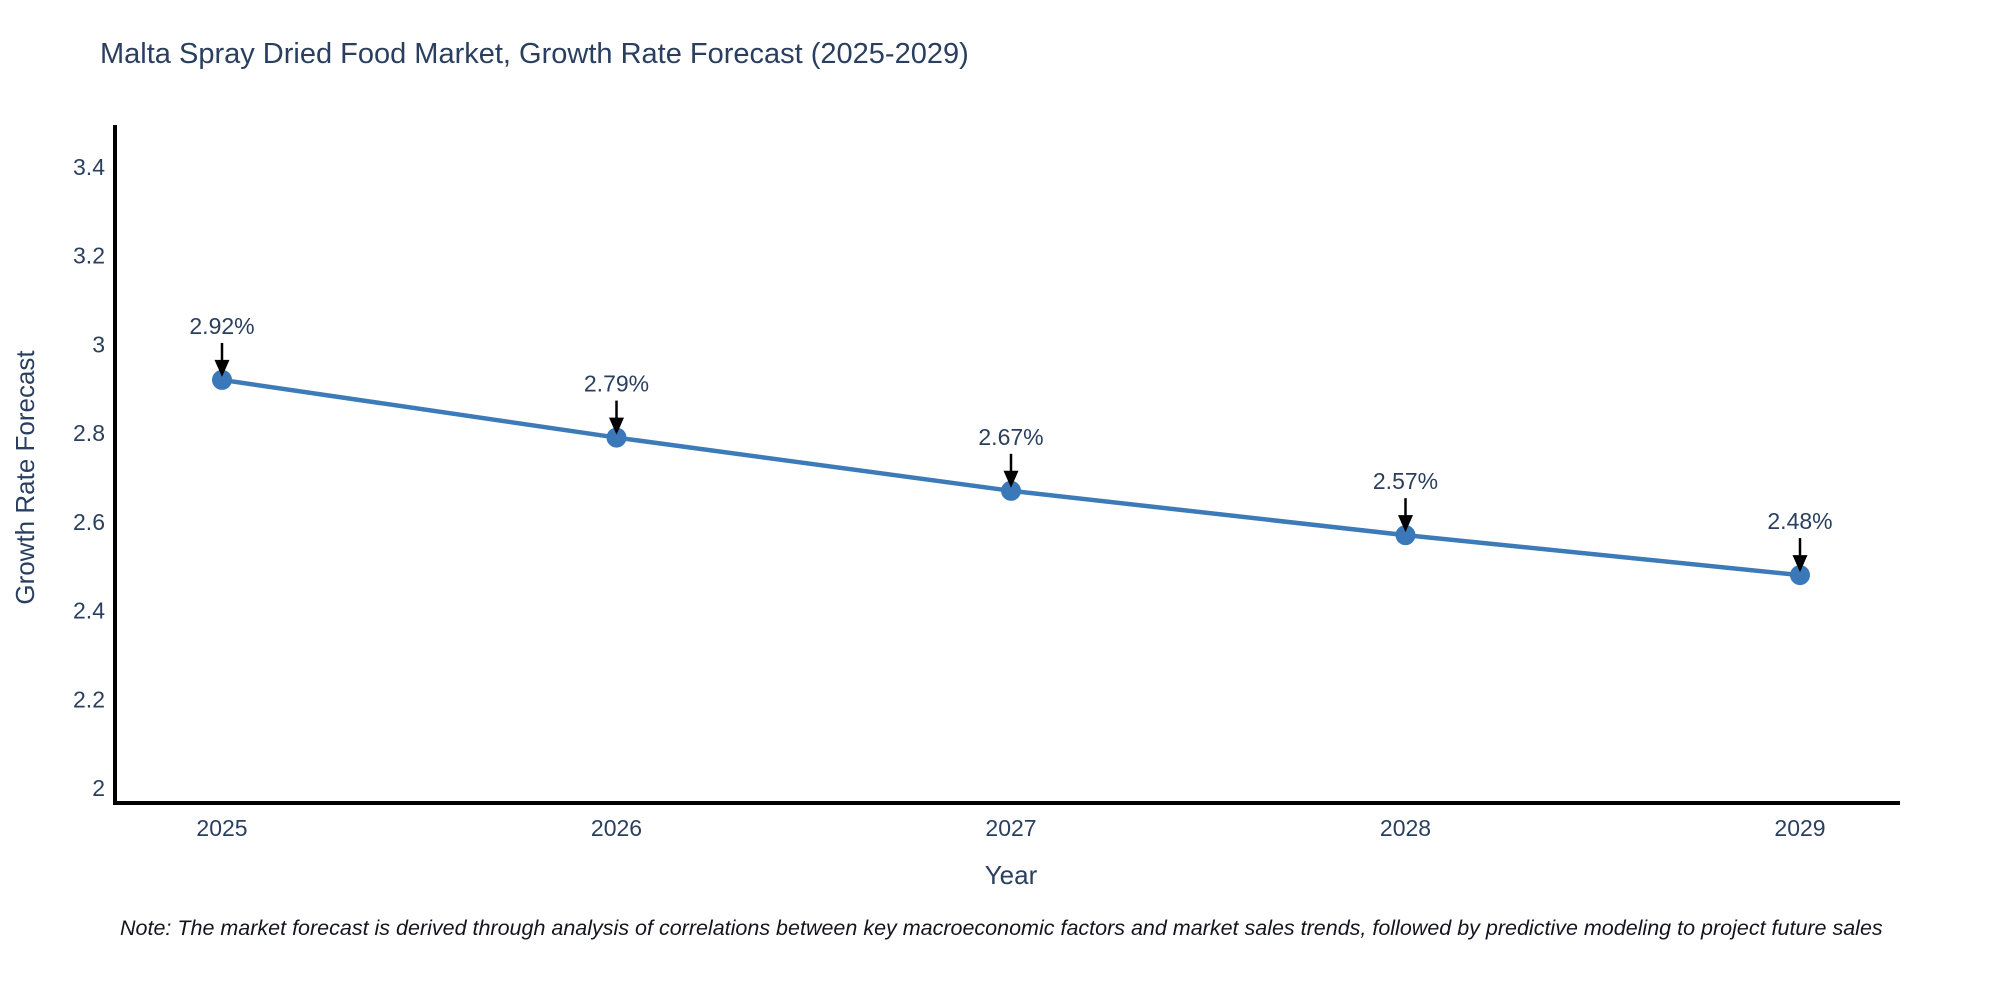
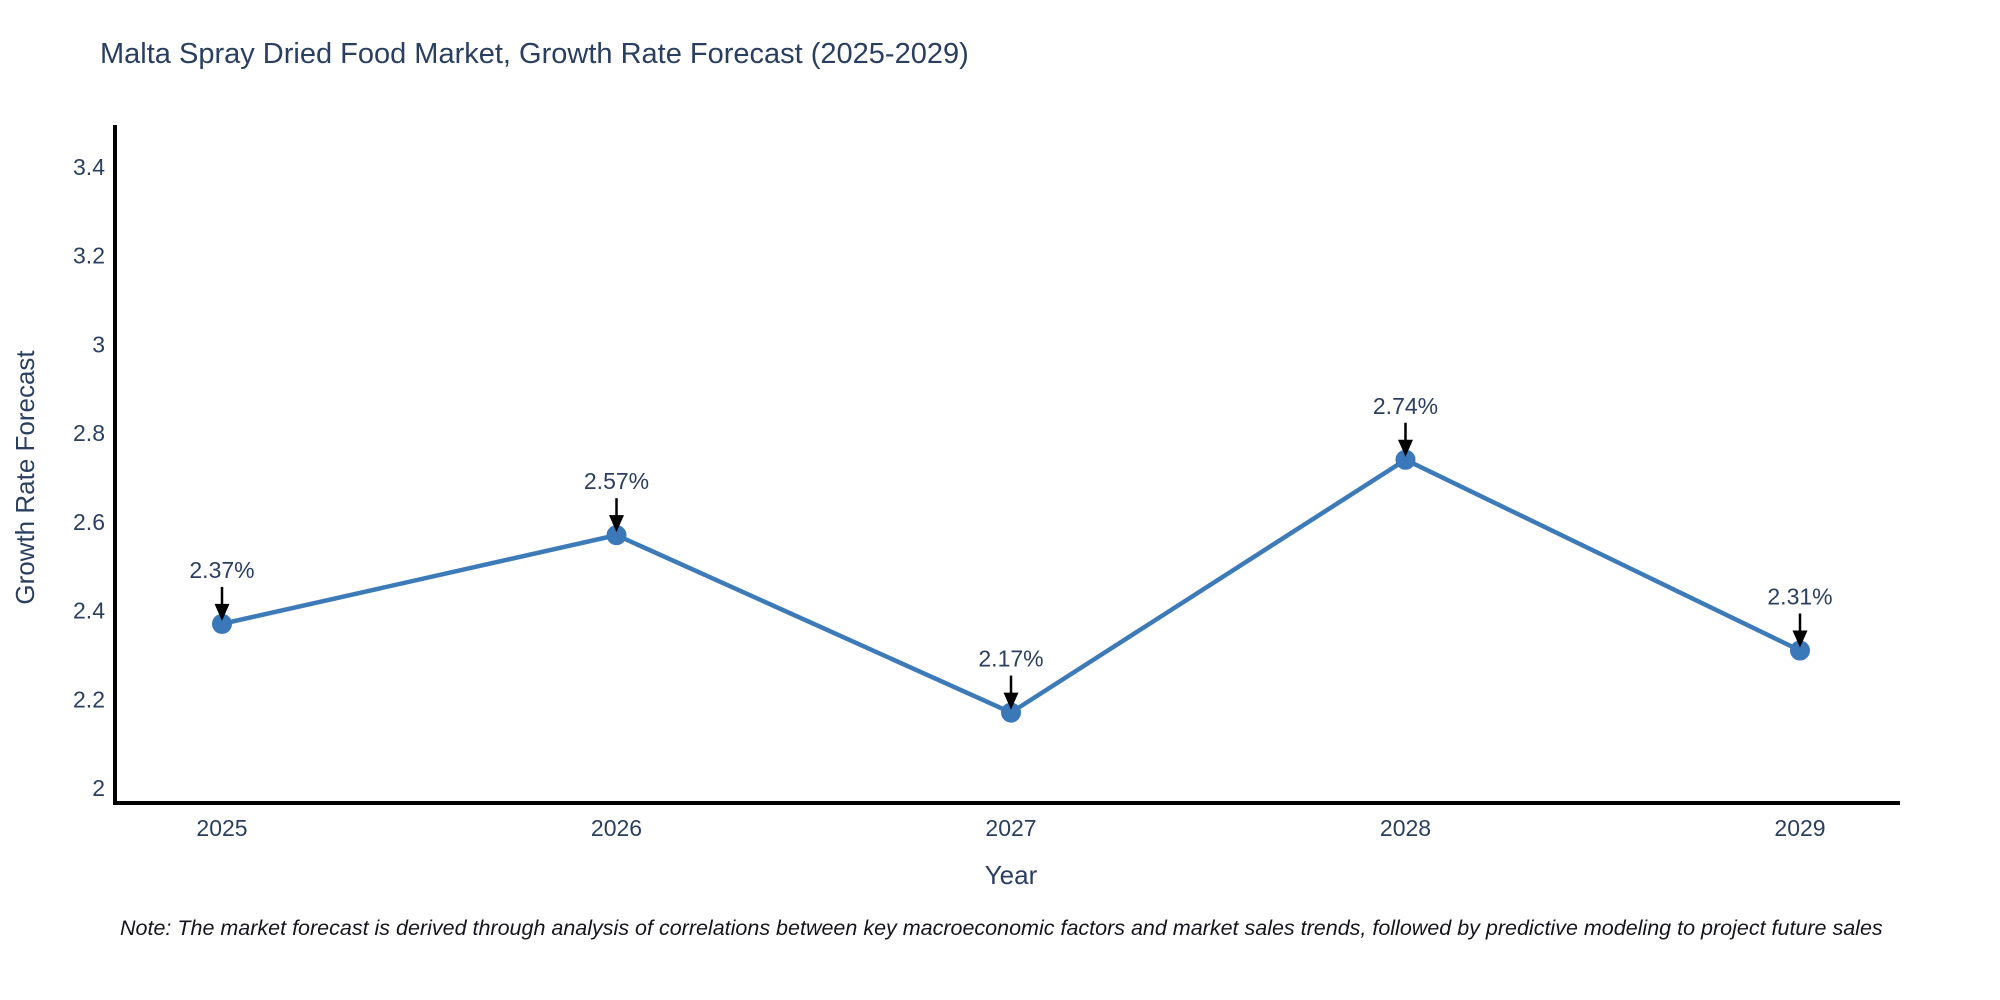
2025: 2.92% -> 2.37%
2026: 2.79% -> 2.57%
2027: 2.67% -> 2.17%
2028: 2.57% -> 2.74%
2029: 2.48% -> 2.31%
